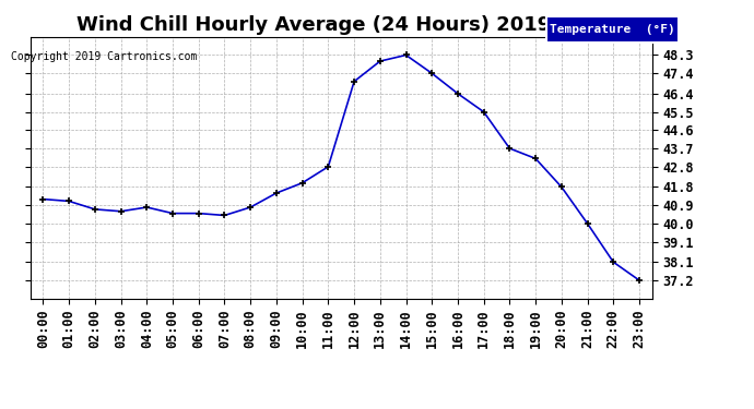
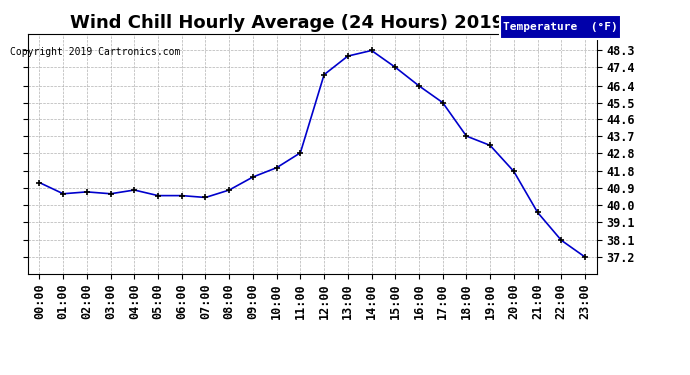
01:00: 41.1 -> 40.6
21:00: 40.0 -> 39.6
